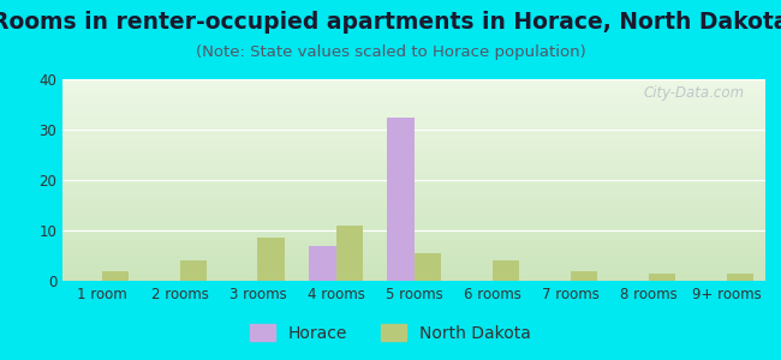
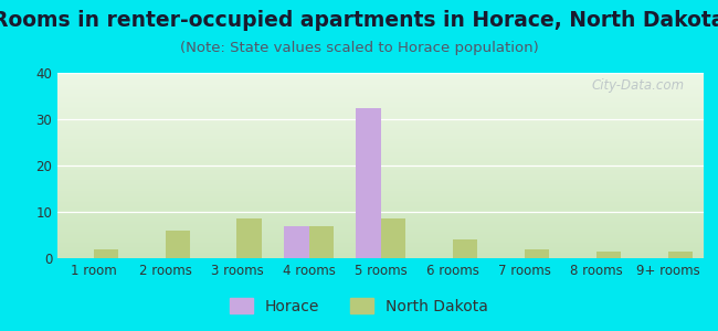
North Dakota/2 rooms: 4.0 -> 6.0
North Dakota/4 rooms: 11.0 -> 7.0
North Dakota/5 rooms: 5.5 -> 8.5
